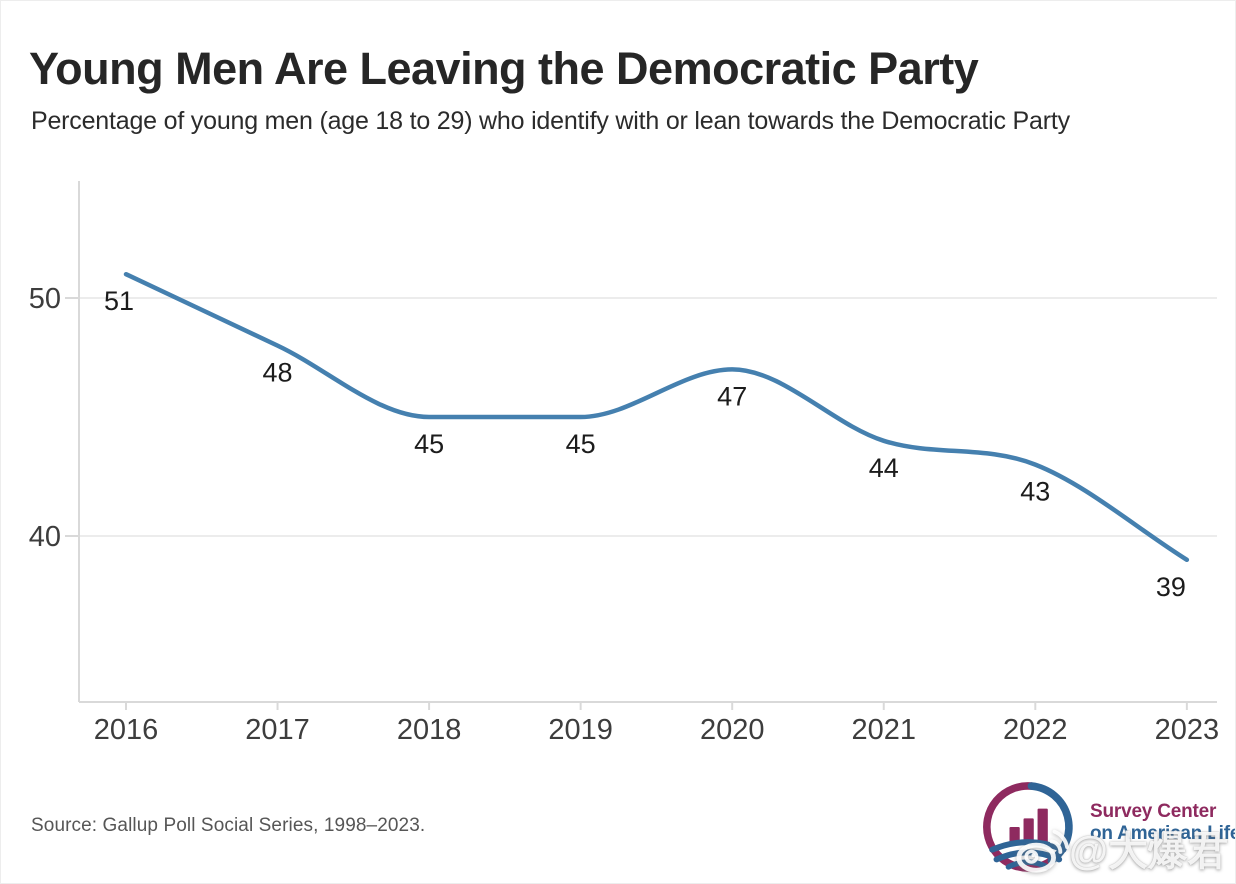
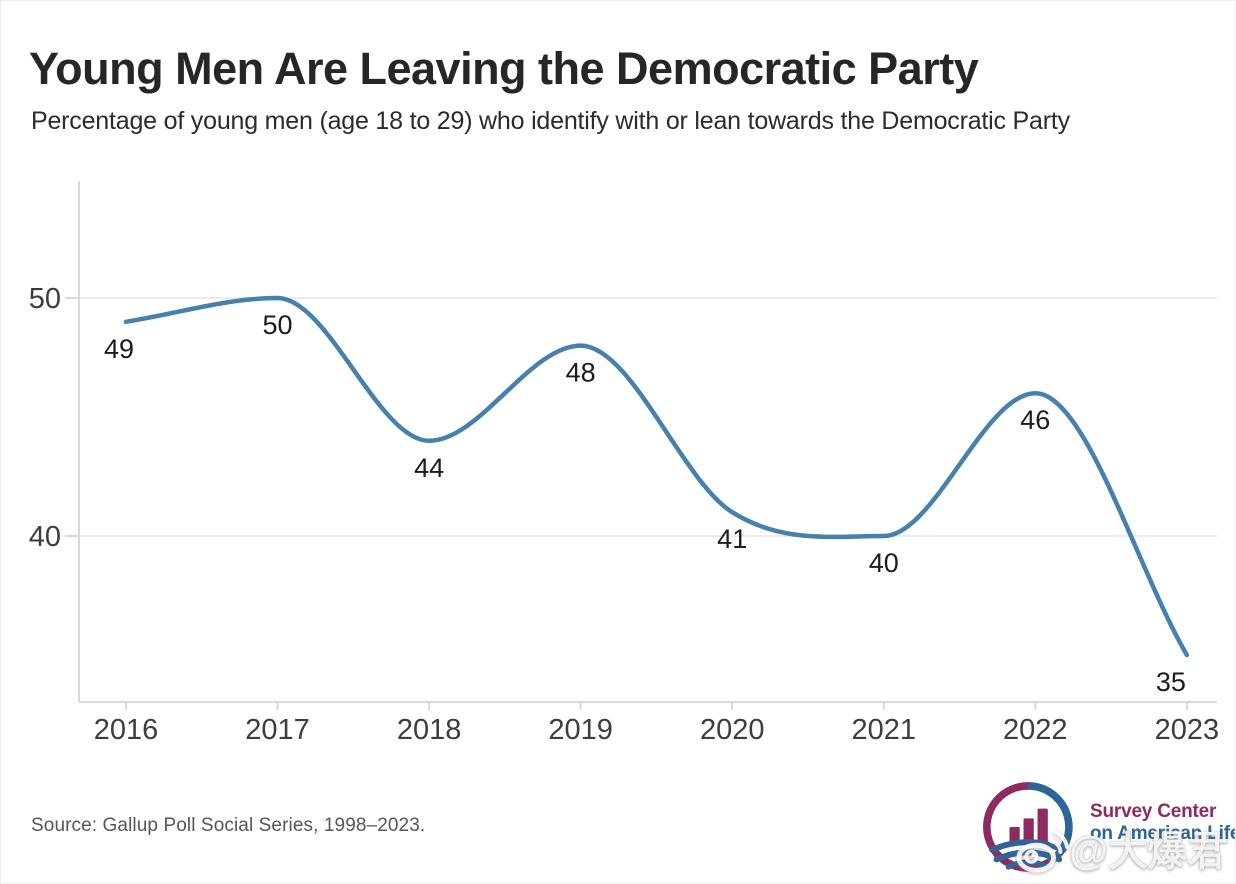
2016: 51 -> 49
2017: 48 -> 50
2018: 45 -> 44
2019: 45 -> 48
2020: 47 -> 41
2021: 44 -> 40
2022: 43 -> 46
2023: 39 -> 35
